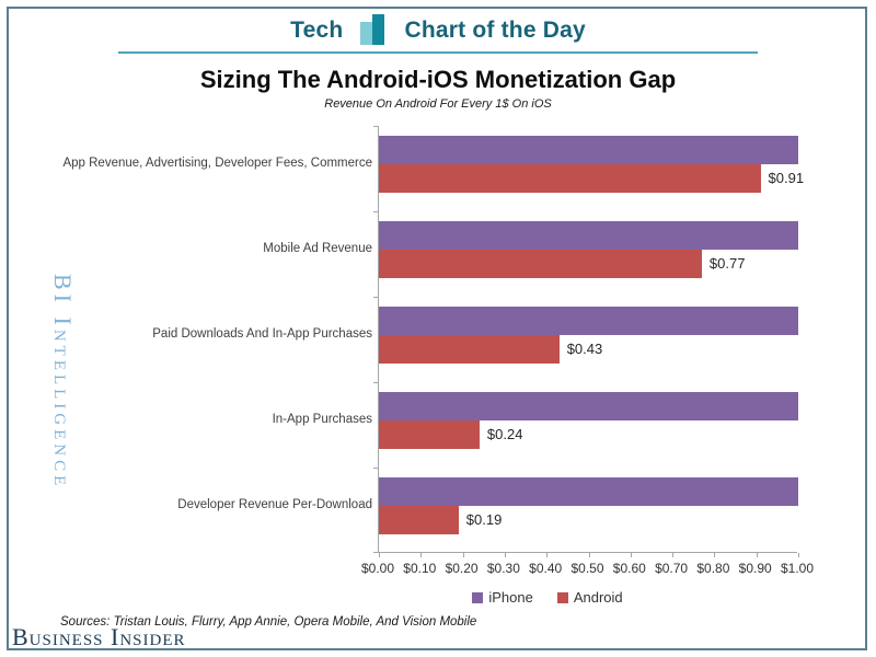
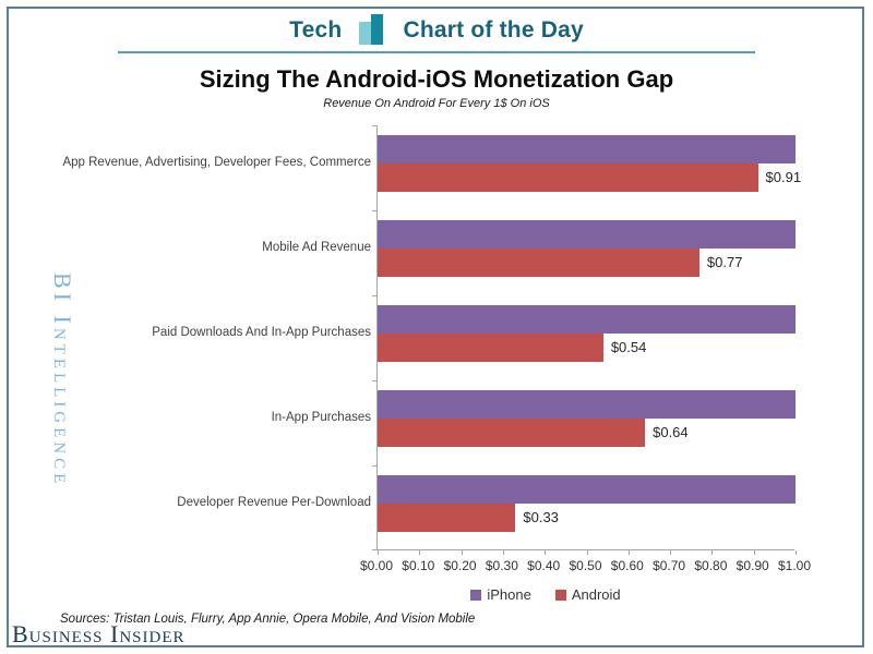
Android/Paid Downloads And In-App Purchases: $0.43 -> $0.54
Android/In-App Purchases: $0.24 -> $0.64
Android/Developer Revenue Per-Download: $0.19 -> $0.33
